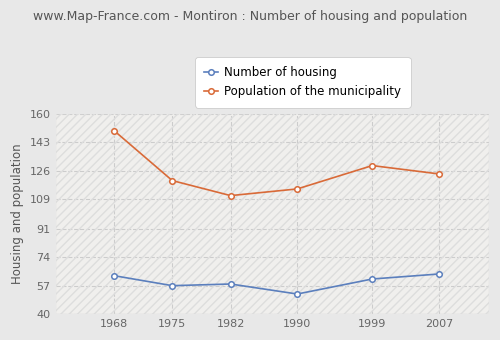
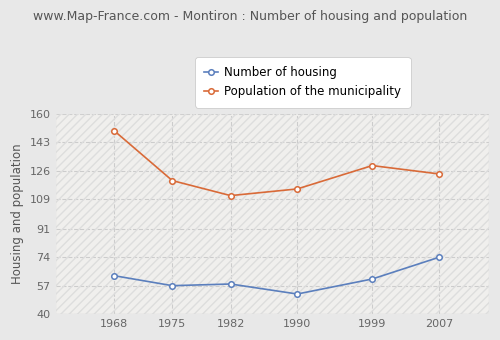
Number of housing/2007: 64 -> 74
